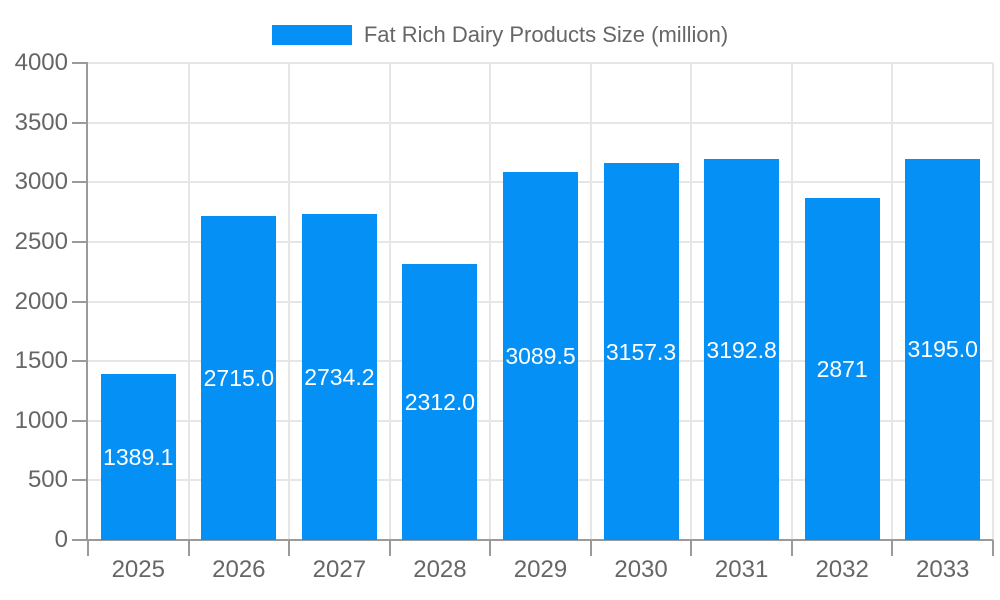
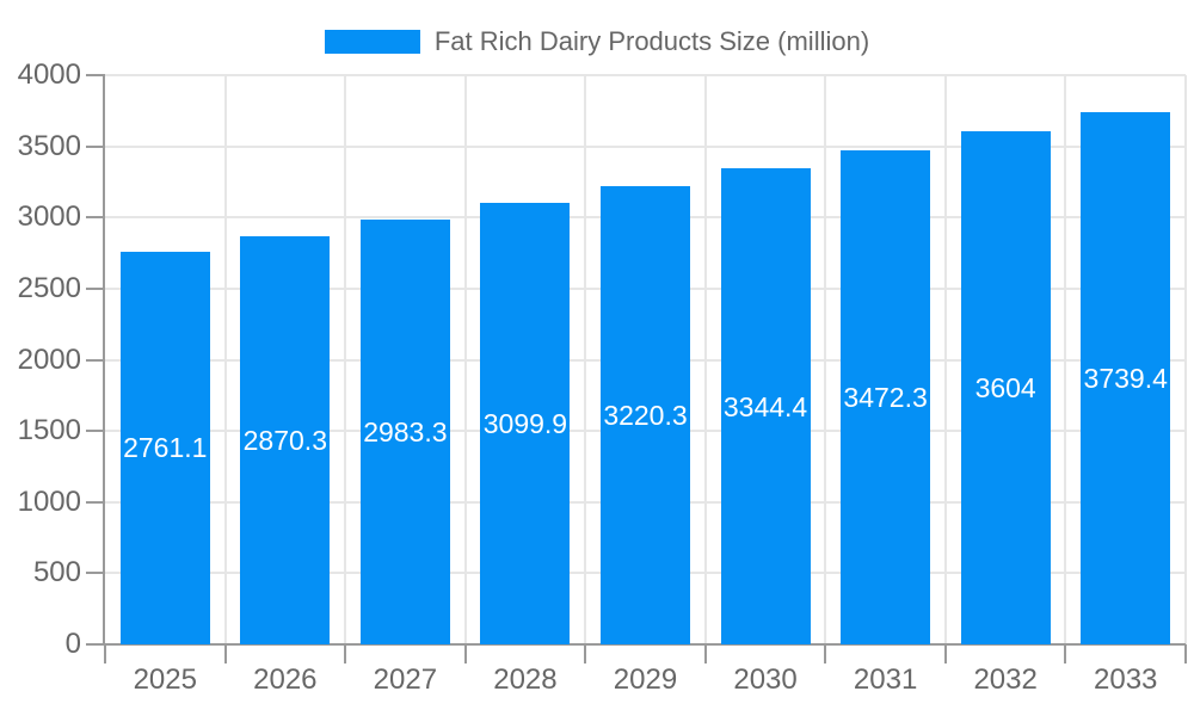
2025: 1389.1 -> 2761.1
2026: 2715.0 -> 2870.3
2027: 2734.2 -> 2983.3
2028: 2312.0 -> 3099.9
2029: 3089.5 -> 3220.3
2030: 3157.3 -> 3344.4
2031: 3192.8 -> 3472.3
2032: 2871 -> 3604
2033: 3195.0 -> 3739.4
